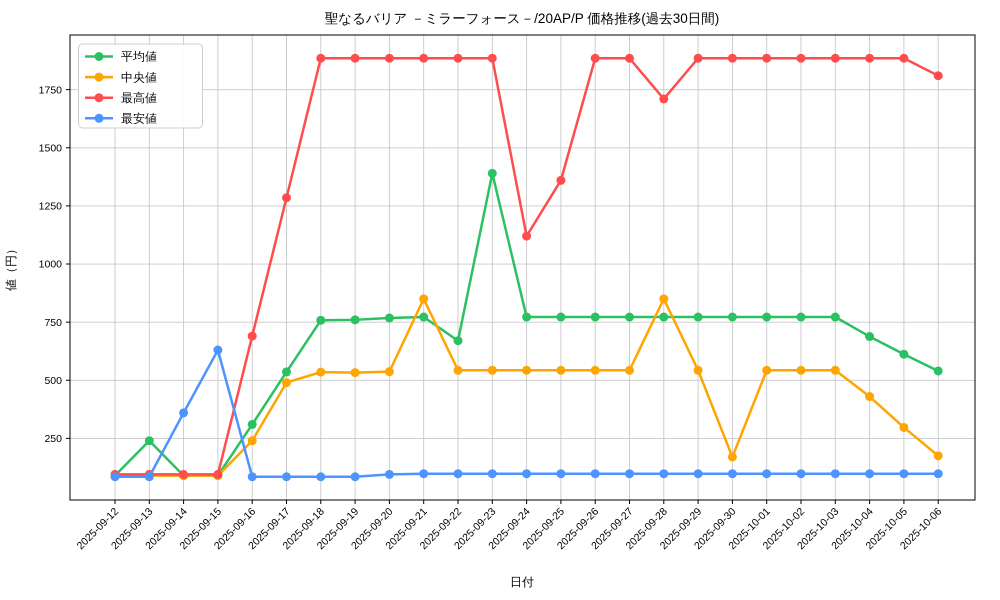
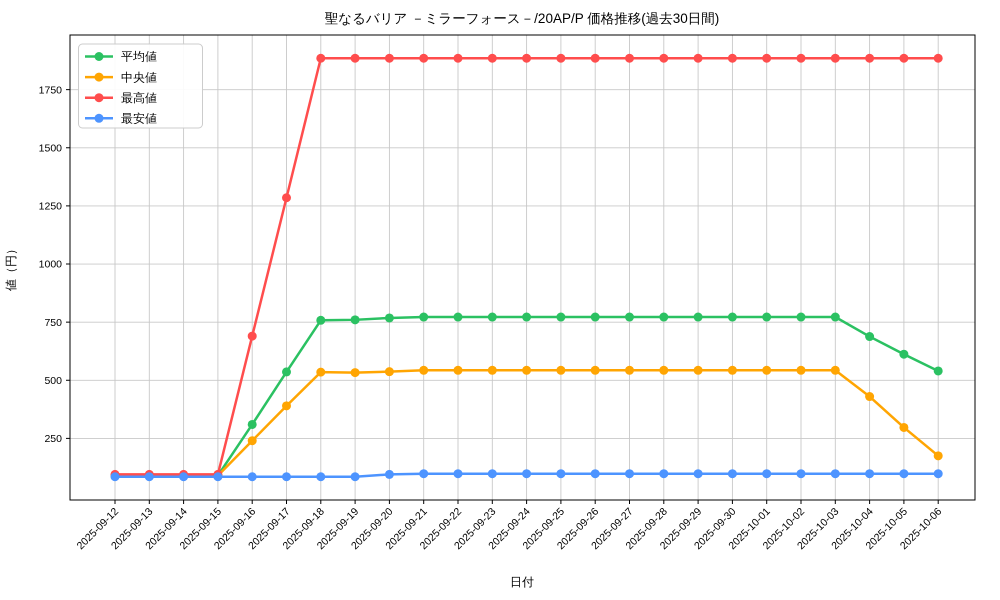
平均値/2025-09-13: 240 -> 90
最安値/2025-09-14: 360 -> 80
最安値/2025-09-15: 630 -> 80
中央値/2025-09-17: 490 -> 390
中央値/2025-09-21: 850 -> 540
平均値/2025-09-22: 670 -> 770
平均値/2025-09-23: 1390 -> 770
最高値/2025-09-24: 1120 -> 1880
最高値/2025-09-25: 1360 -> 1880
中央値/2025-09-28: 850 -> 540
最高値/2025-09-28: 1710 -> 1880
中央値/2025-09-30: 170 -> 540
最高値/2025-10-06: 1810 -> 1880
